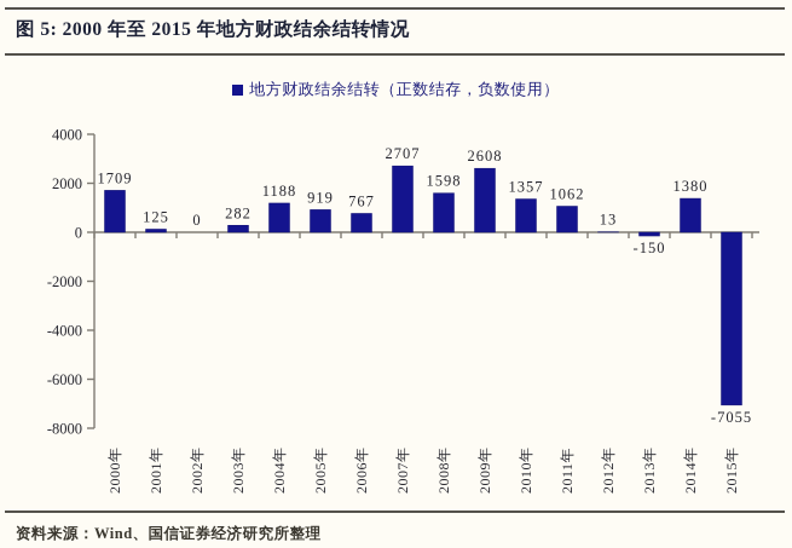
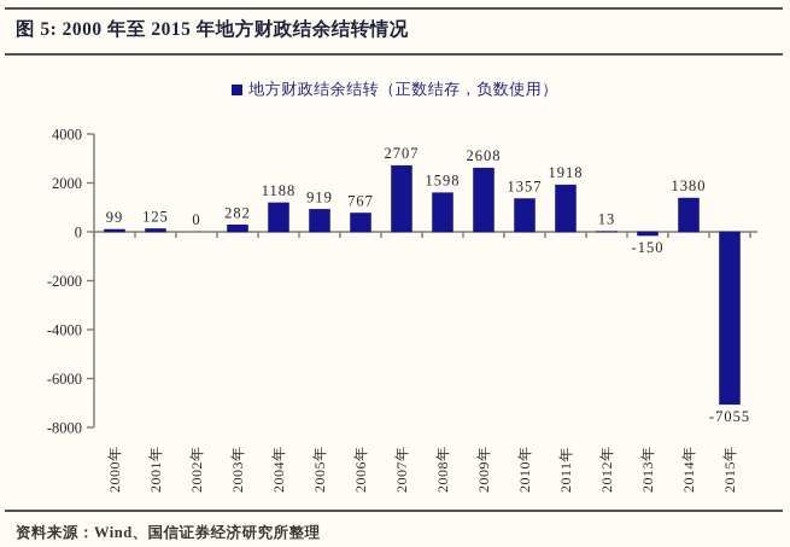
2000年: 1709 -> 99
2011年: 1062 -> 1918
